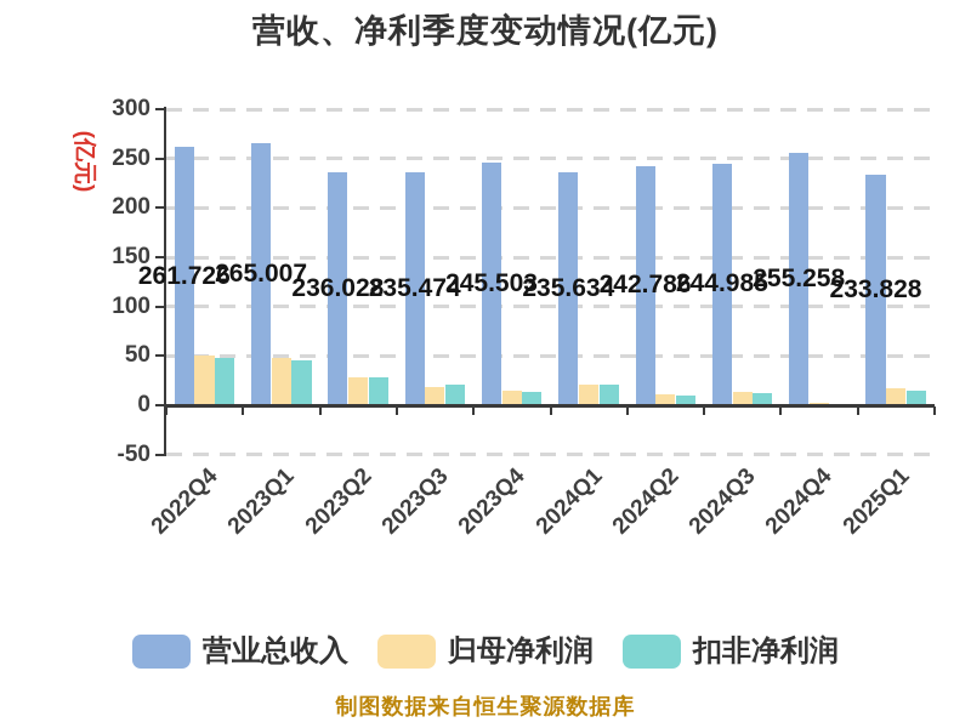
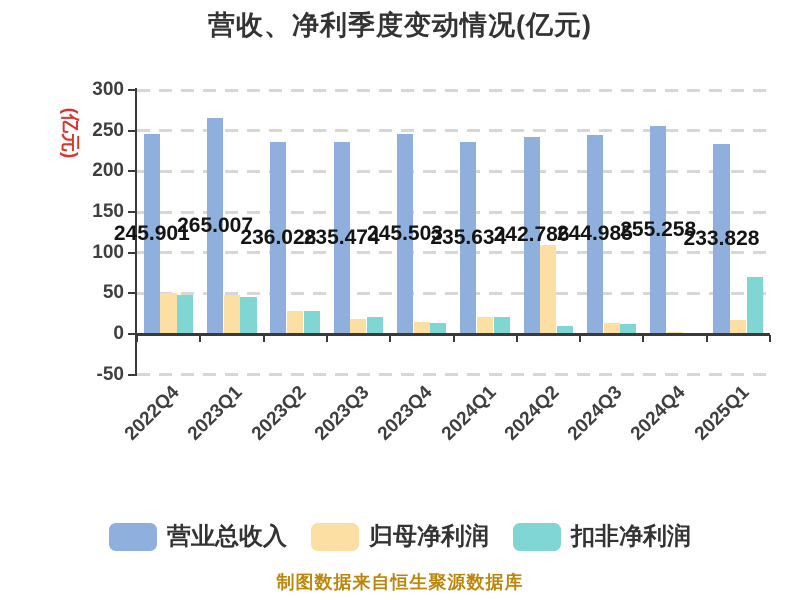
营业总收入/2022Q4: 261.726 -> 245.901
归母净利润/2024Q2: 10 -> 110
扣非净利润/2025Q1: 10 -> 70
